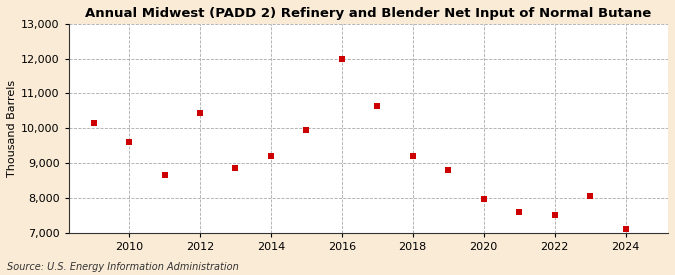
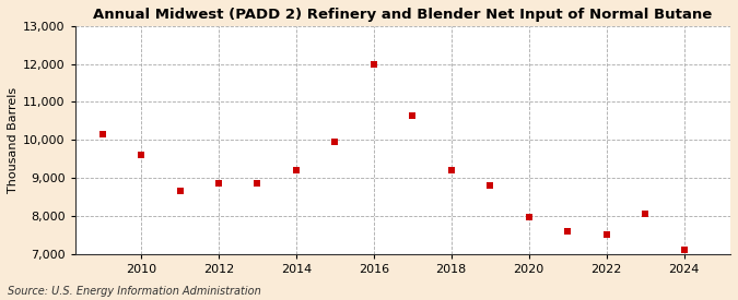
2012: 10,450 -> 8,850
